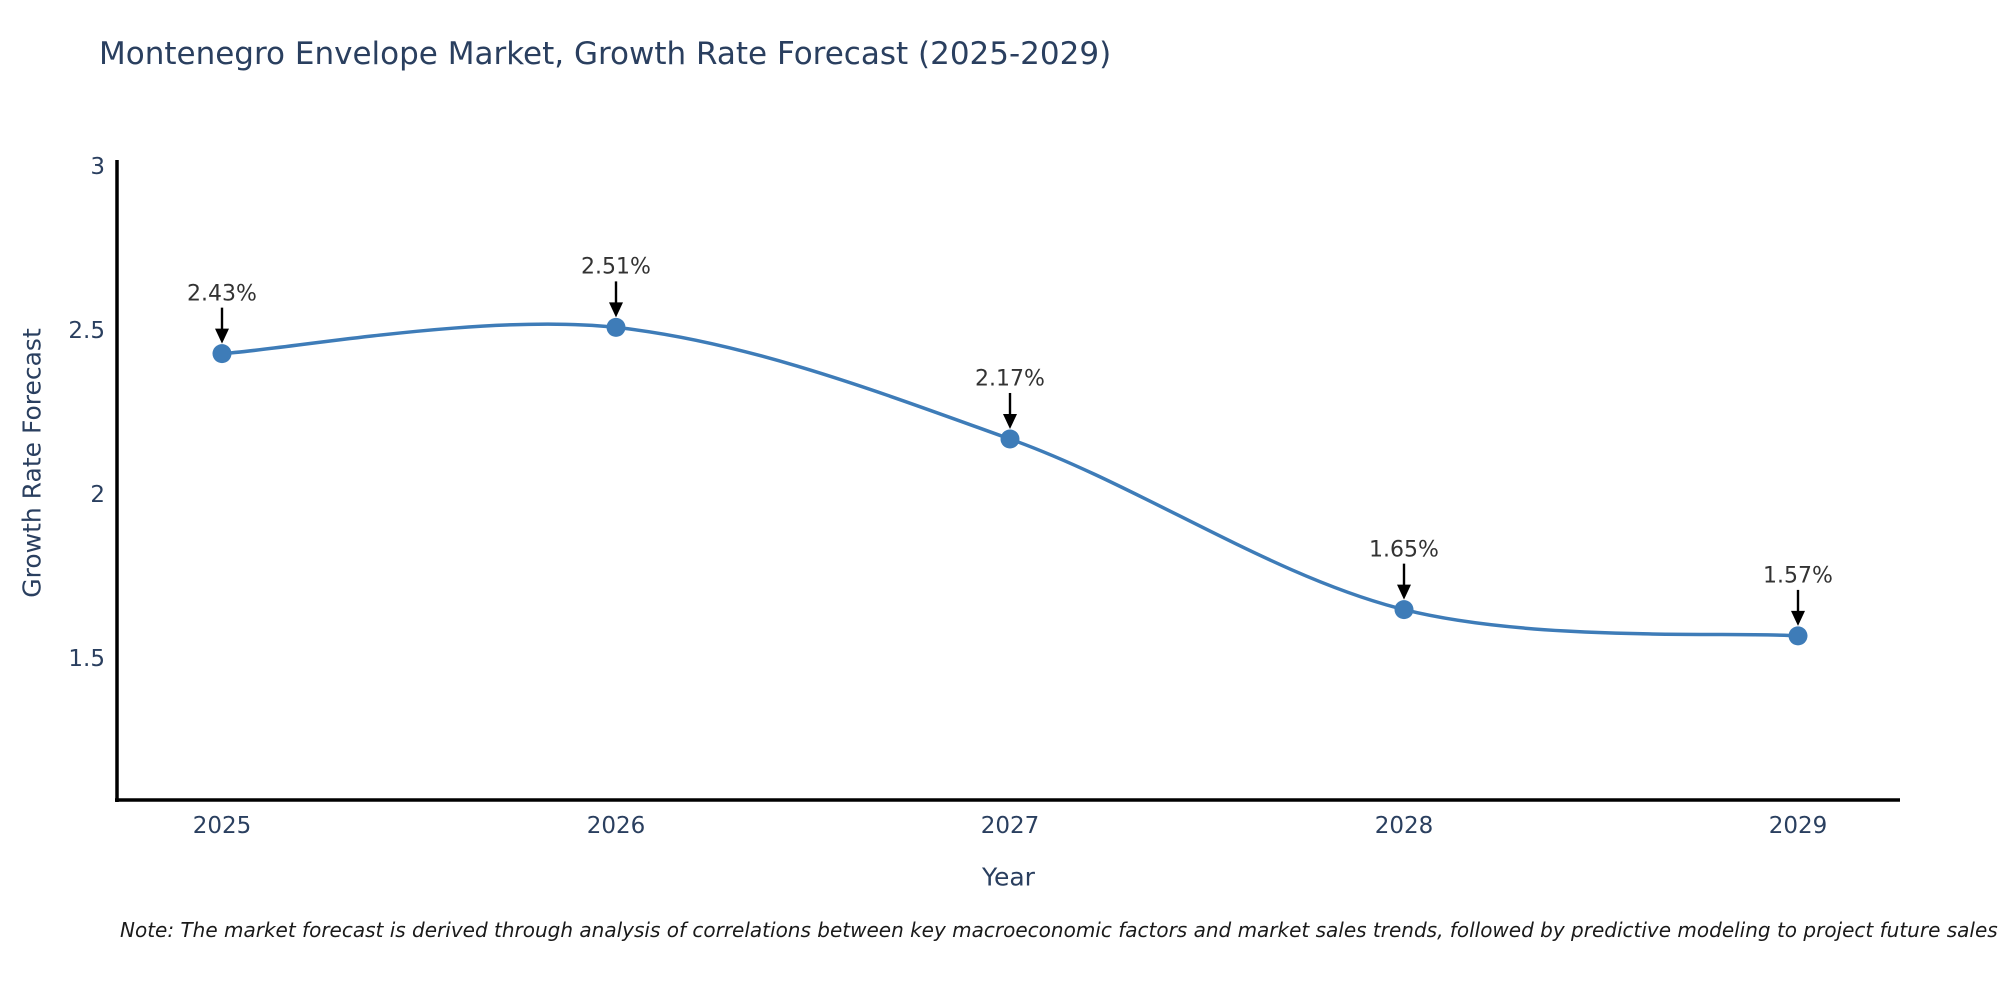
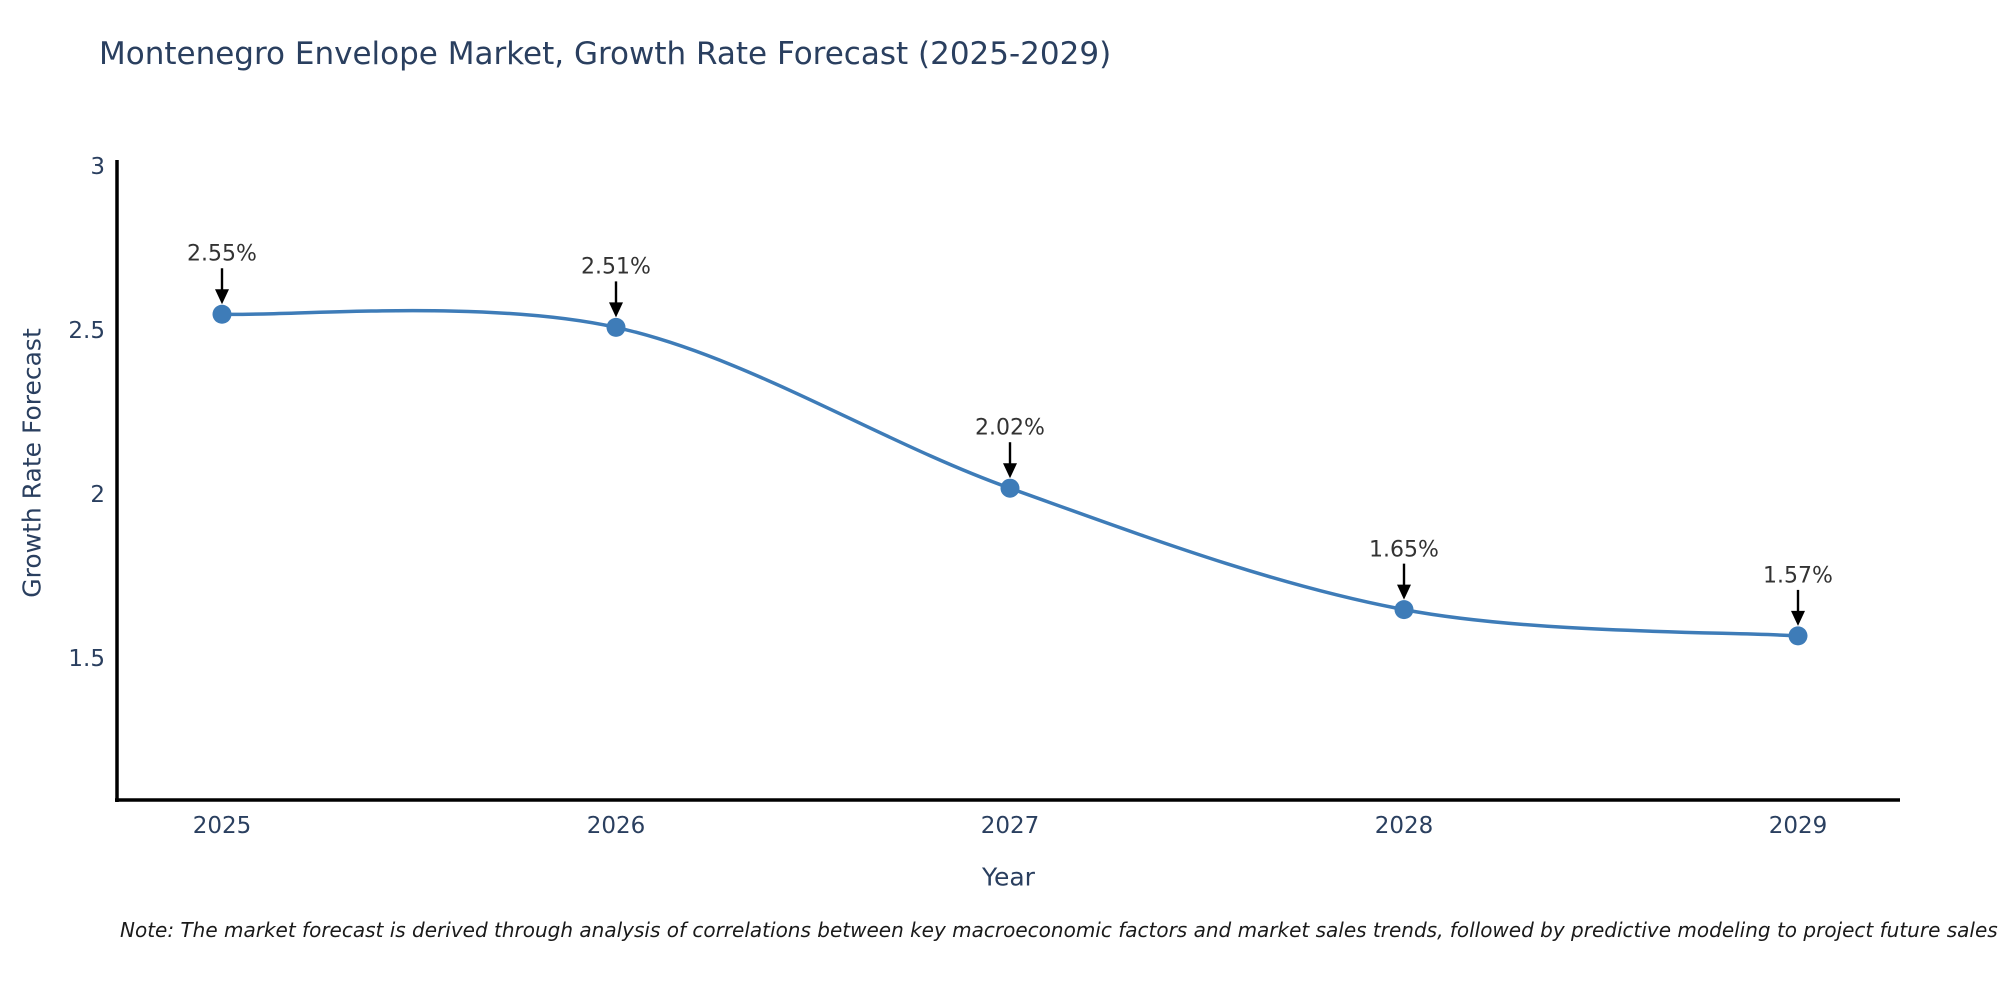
2025: 2.43% -> 2.55%
2027: 2.17% -> 2.02%
